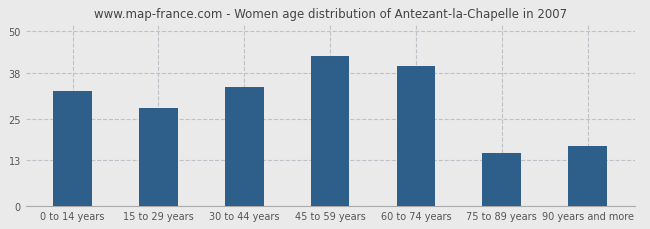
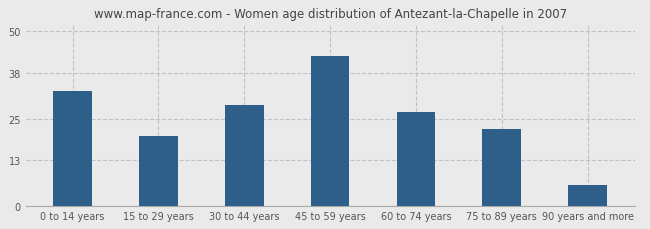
15 to 29 years: 28 -> 20
30 to 44 years: 34 -> 29
60 to 74 years: 40 -> 27
75 to 89 years: 15 -> 22
90 years and more: 17 -> 6
